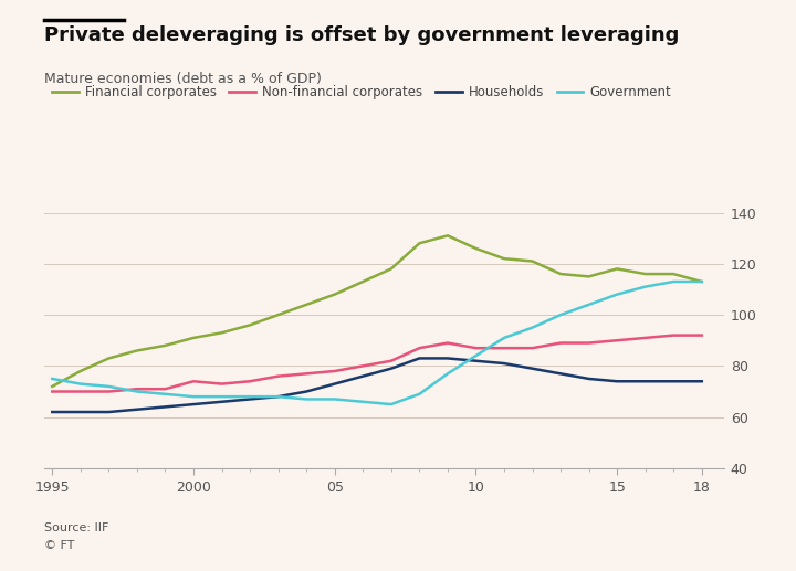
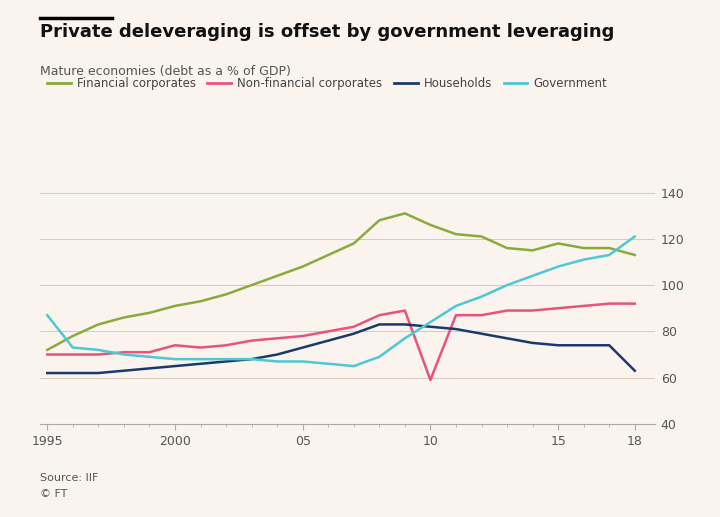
Government/1995: 75 -> 87
Non-financial corporates/10: 87 -> 59
Households/18: 74 -> 63
Government/18: 113 -> 121
